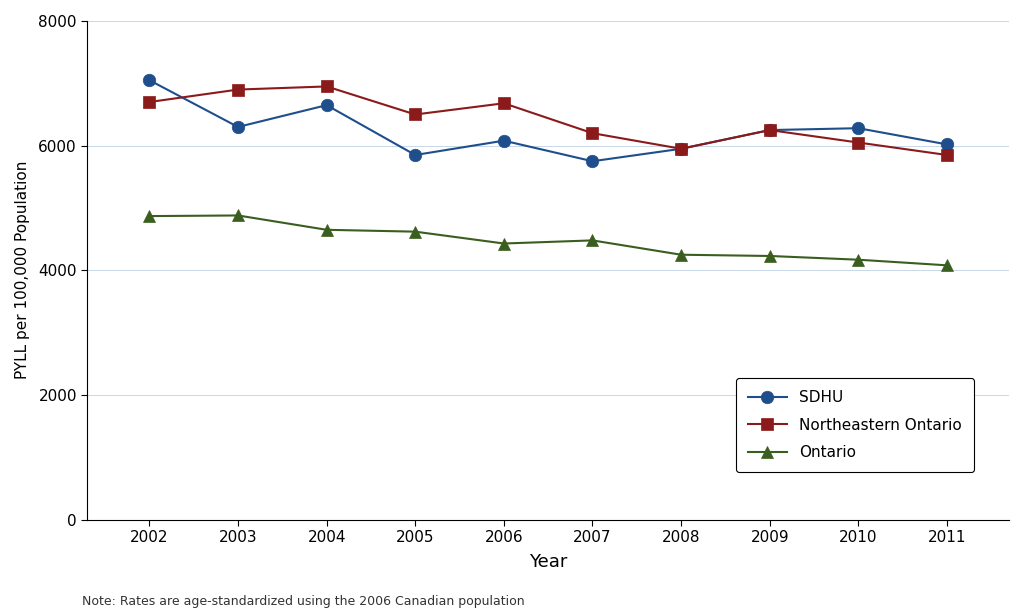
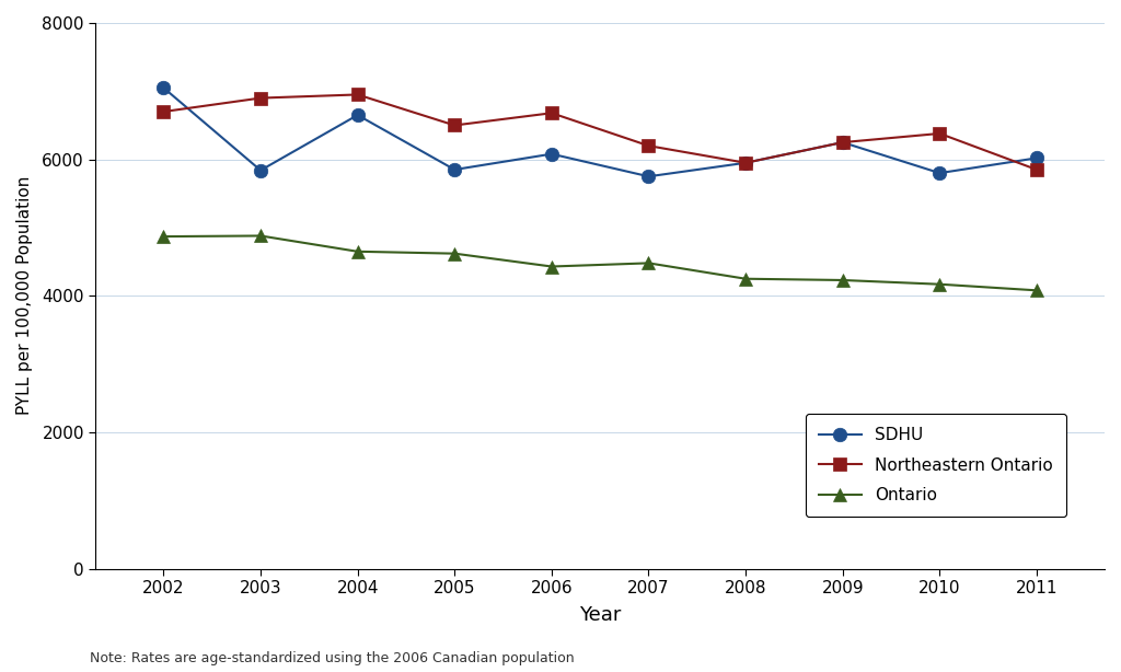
SDHU/2003: 6300 -> 5840
SDHU/2010: 6280 -> 5800
Northeastern Ontario/2010: 6050 -> 6380
